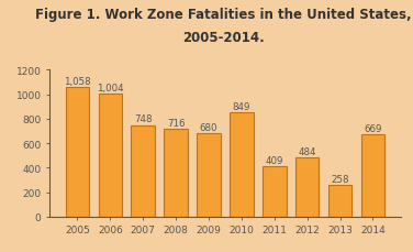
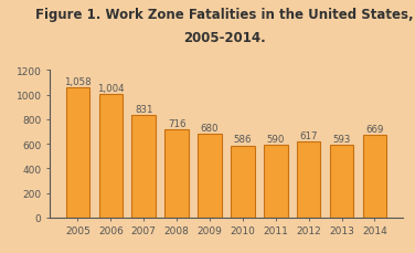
2007: 748 -> 831
2010: 849 -> 586
2011: 409 -> 590
2012: 484 -> 617
2013: 258 -> 593
